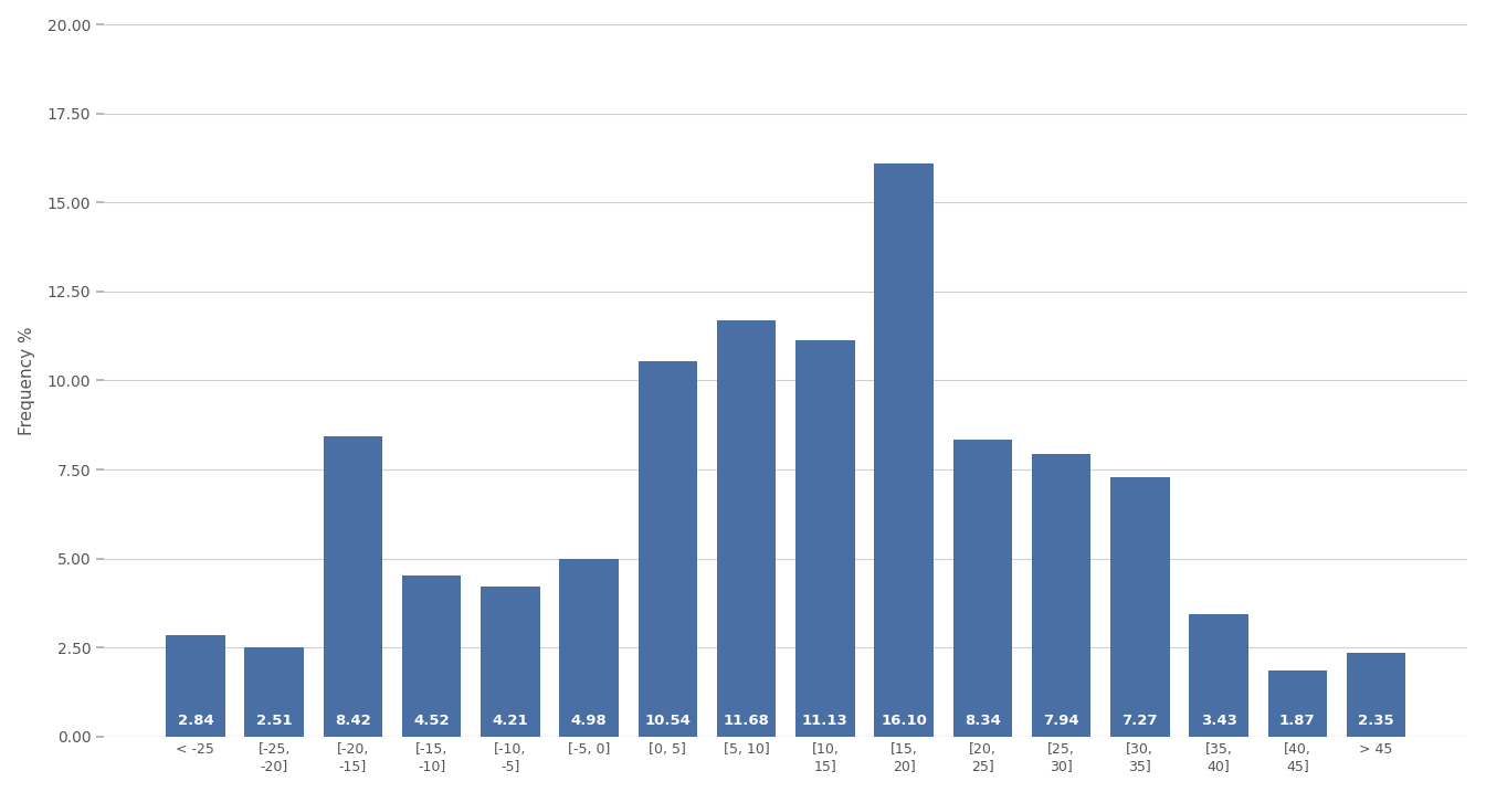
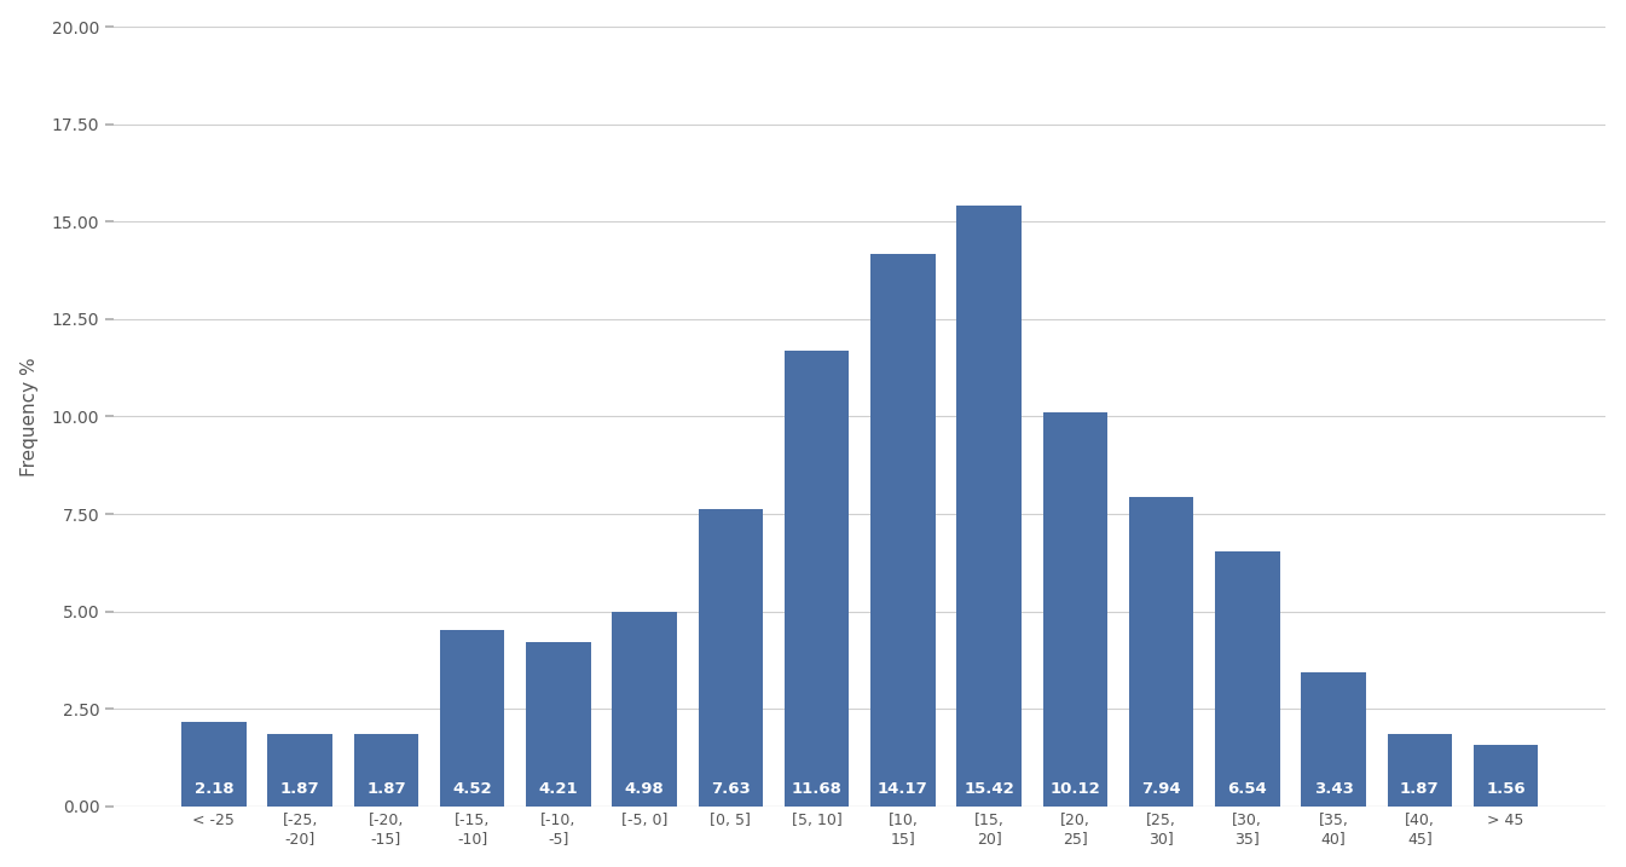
< -25: 2.84 -> 2.18
[-25, -20]: 2.51 -> 1.87
[-20, -15]: 8.42 -> 1.87
[0, 5]: 10.54 -> 7.63
[10, 15]: 11.13 -> 14.17
[15, 20]: 16.10 -> 15.42
[20, 25]: 8.34 -> 10.12
[30, 35]: 7.27 -> 6.54
> 45: 2.35 -> 1.56
